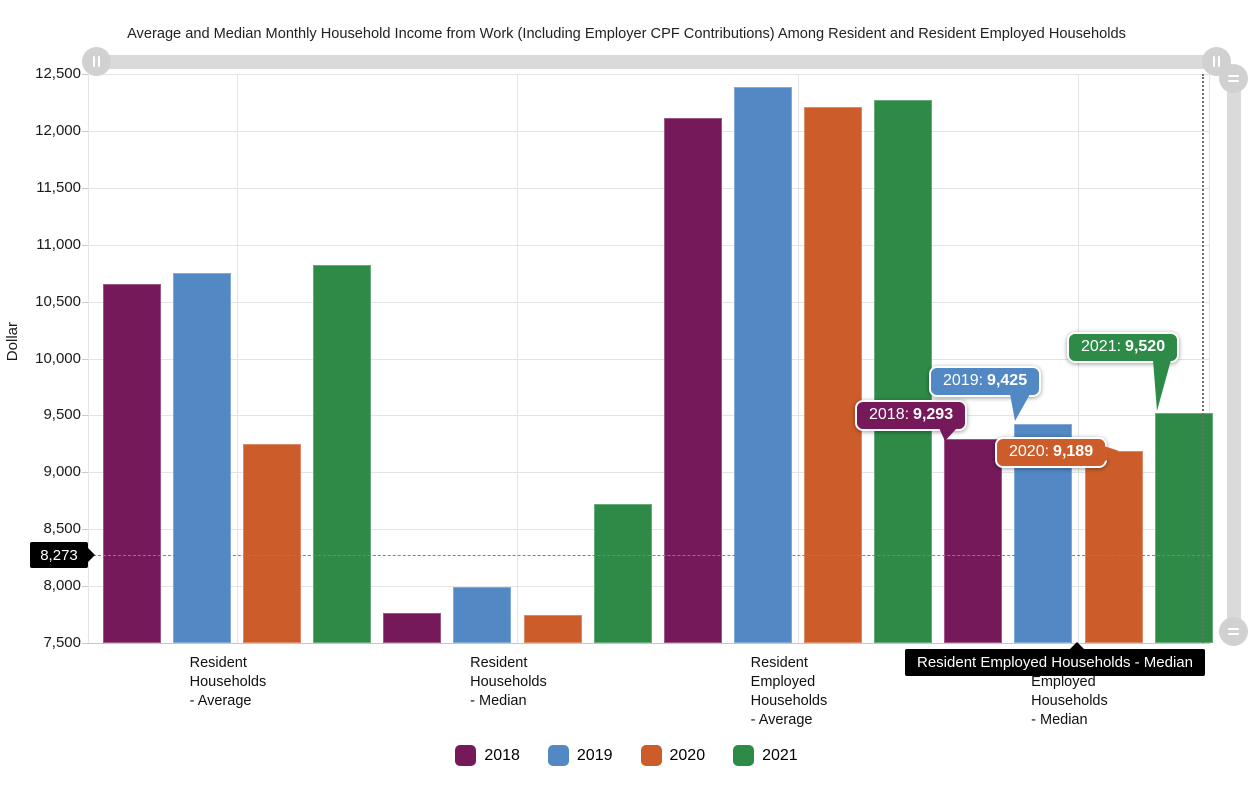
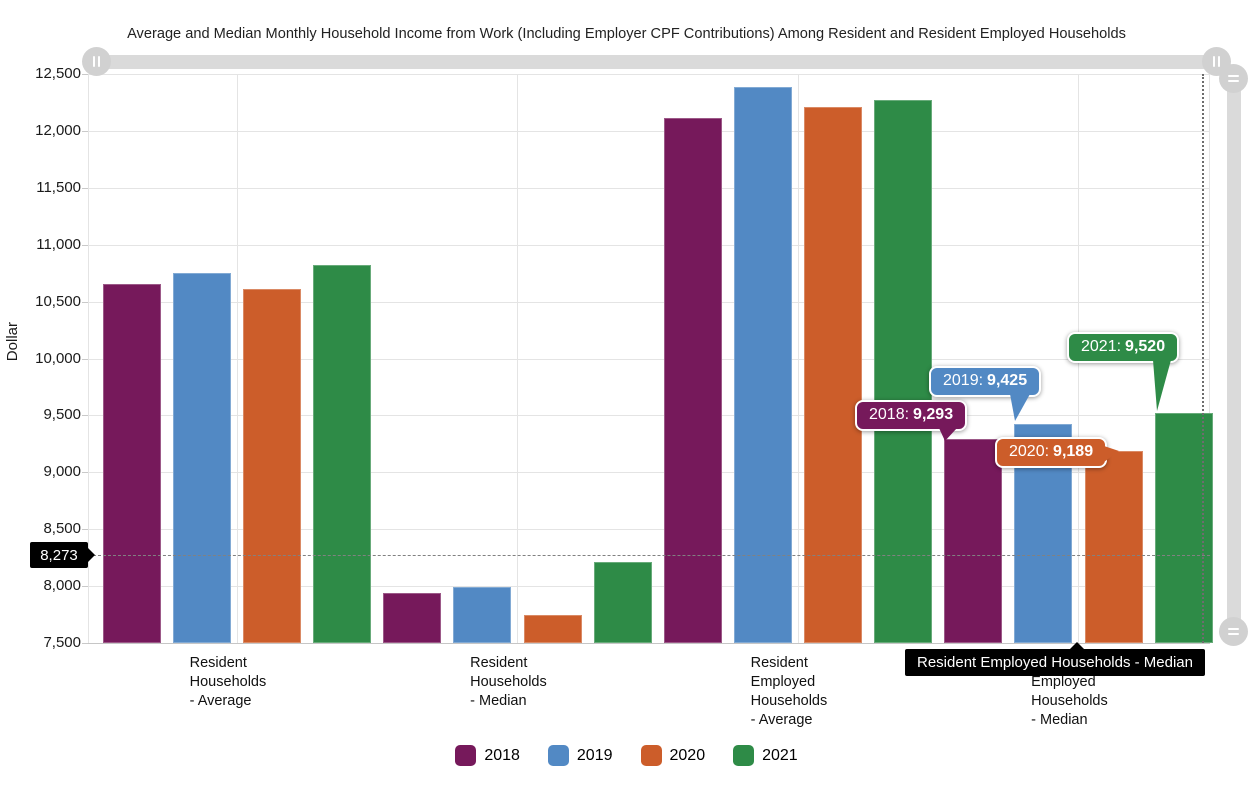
2020/Resident Households - Average: 9250 -> 10610
2018/Resident Households - Median: 7760 -> 7940
2021/Resident Households - Median: 8720 -> 8210
